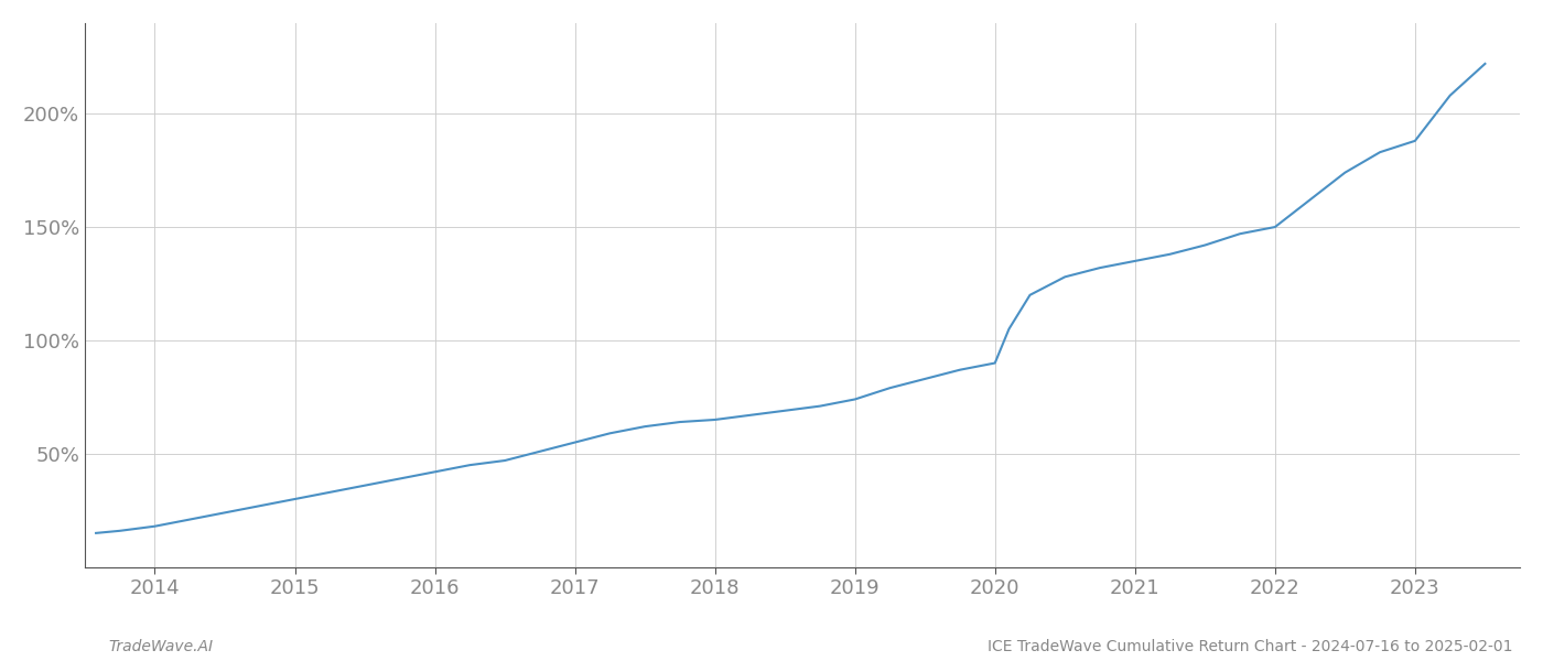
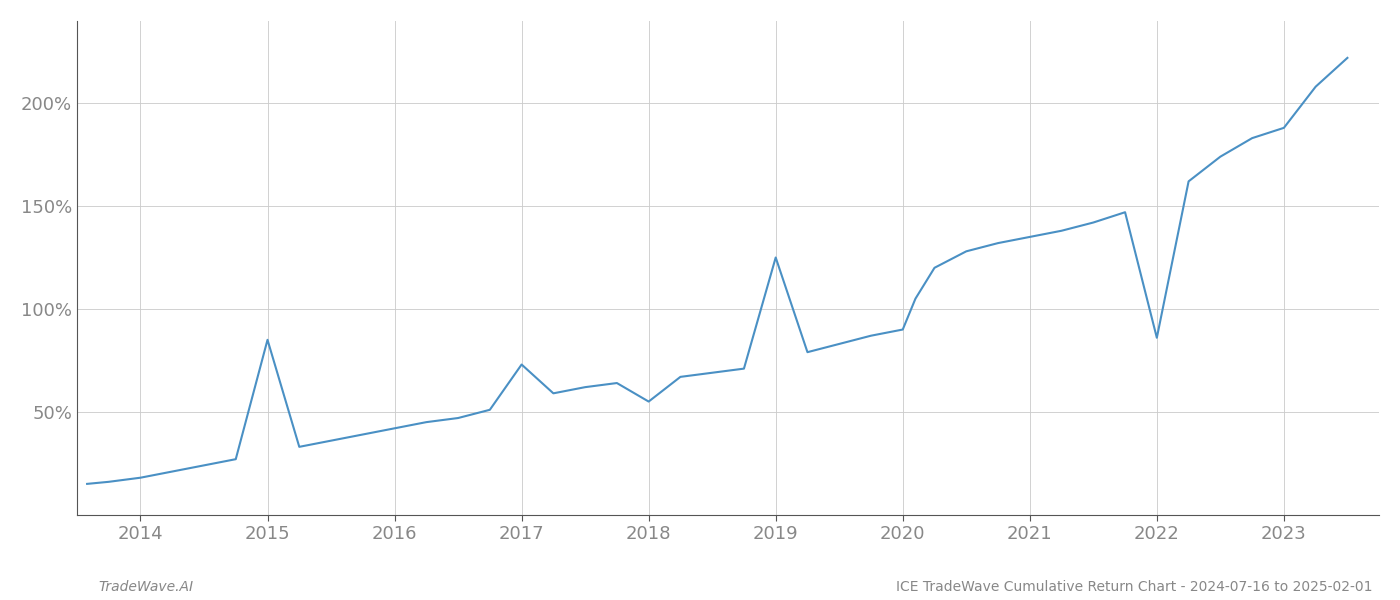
2015: 30% -> 85%
2017: 55% -> 73%
2018: 65% -> 55%
2019: 74% -> 125%
2022: 150% -> 86%
